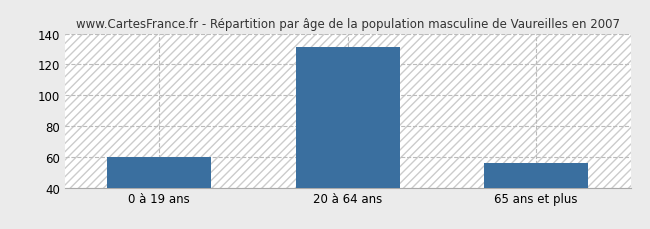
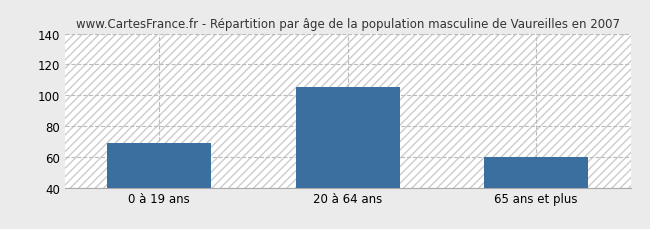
0 à 19 ans: 60 -> 69
20 à 64 ans: 131 -> 105
65 ans et plus: 56 -> 60
